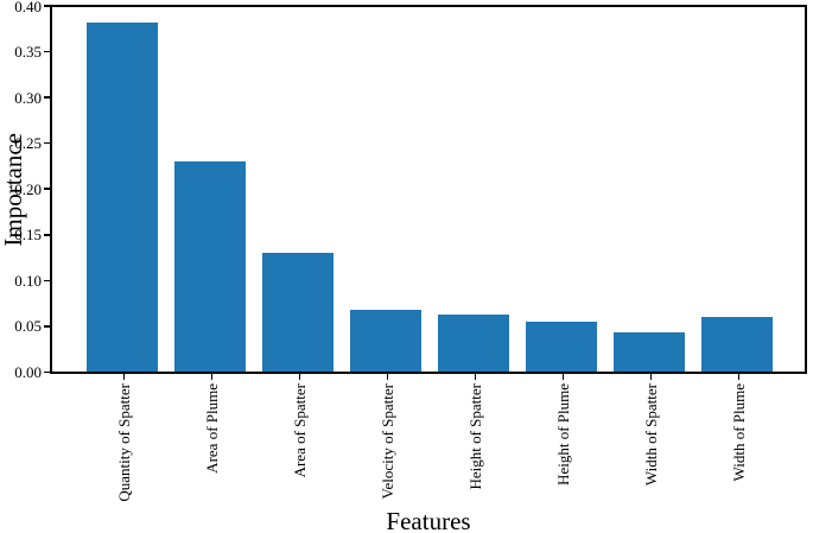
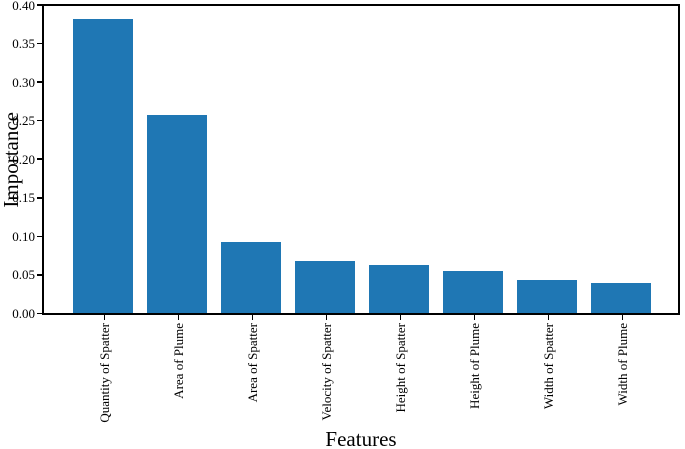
Area of Plume: 0.23 -> 0.26
Area of Spatter: 0.13 -> 0.09
Width of Plume: 0.06 -> 0.04
